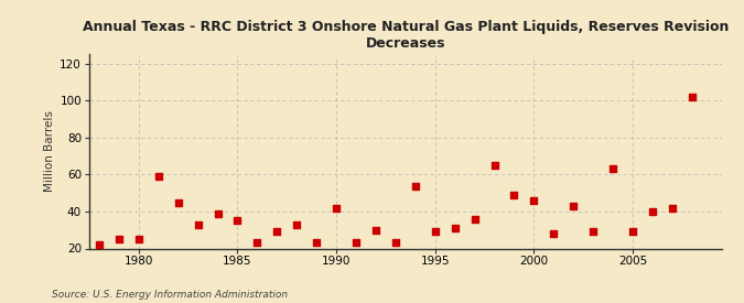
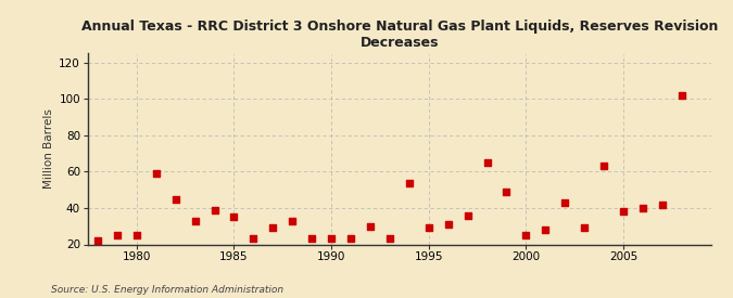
1990: 42 -> 23
2000: 46 -> 25
2005: 29 -> 38
